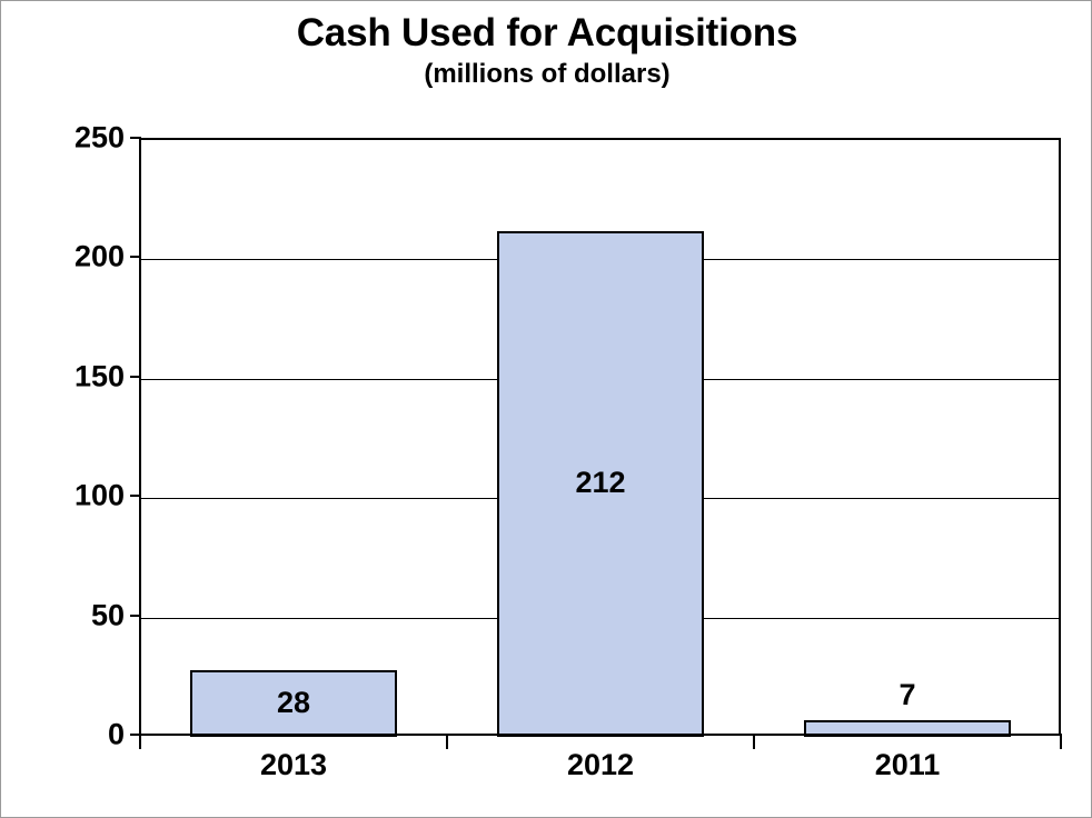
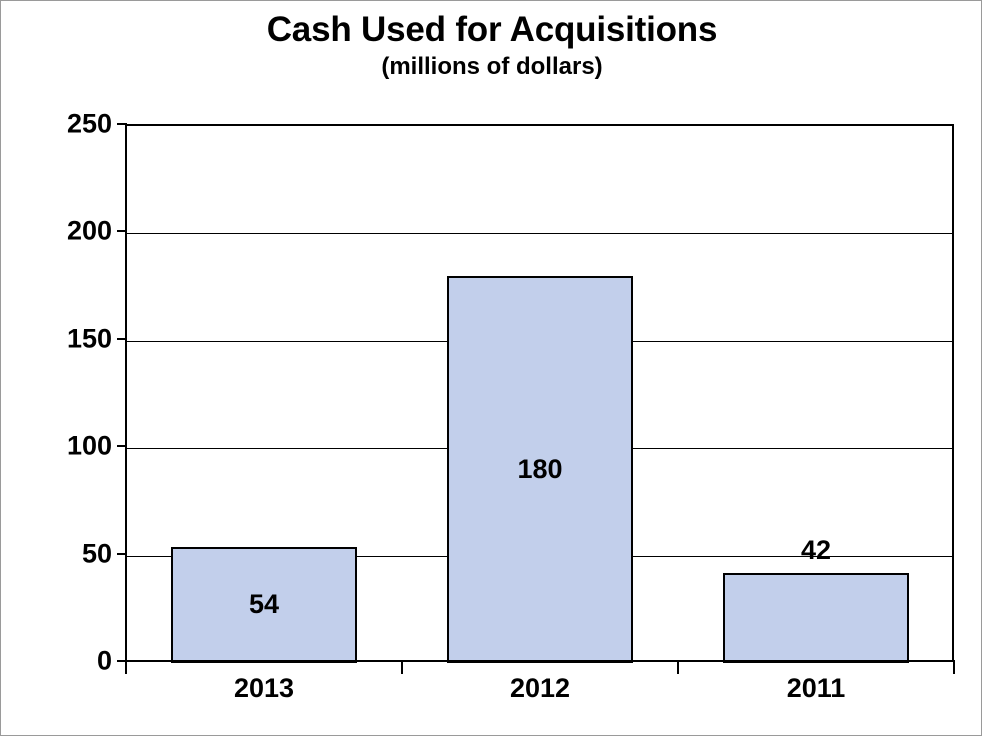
2013: 28 -> 54
2012: 212 -> 180
2011: 7 -> 42
